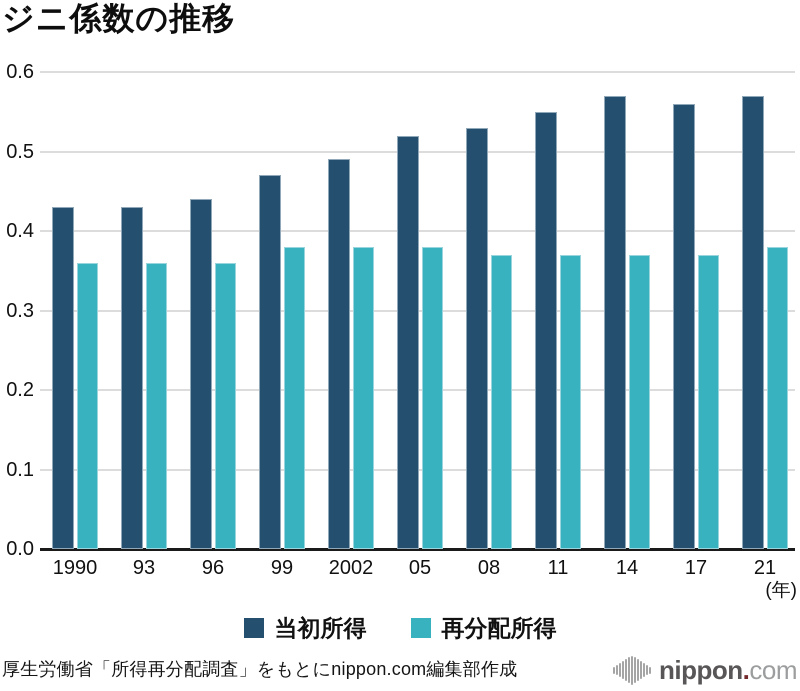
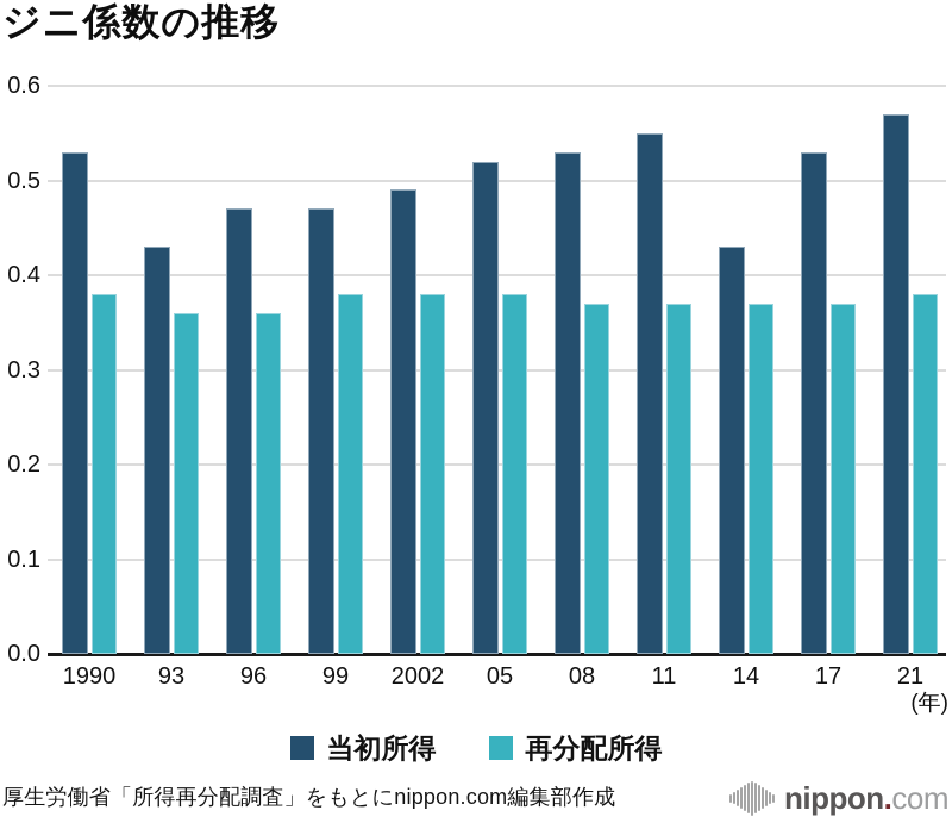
当初所得/1990: 0.43 -> 0.53
再分配所得/1990: 0.36 -> 0.38
当初所得/96: 0.44 -> 0.47
当初所得/14: 0.57 -> 0.43
当初所得/17: 0.56 -> 0.53
